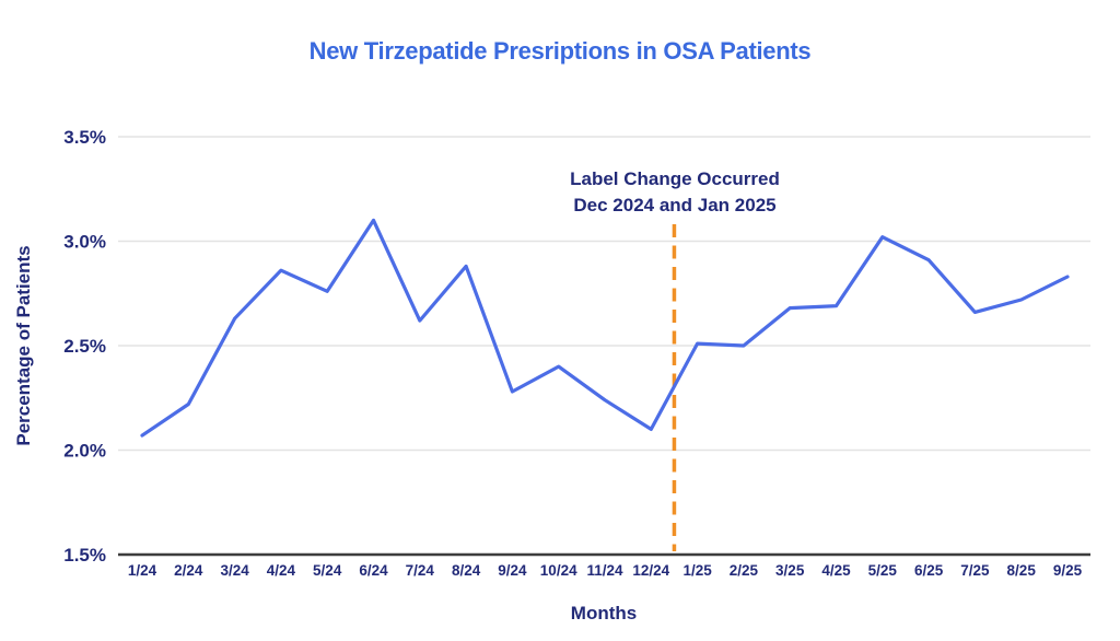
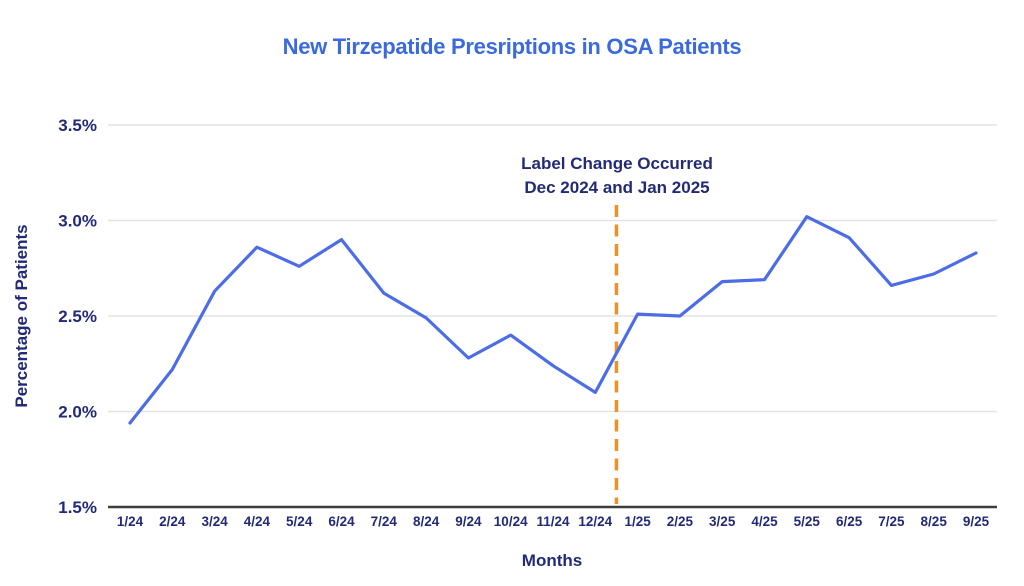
1/24: 2.07% -> 1.94%
6/24: 3.10% -> 2.90%
8/24: 2.88% -> 2.49%
